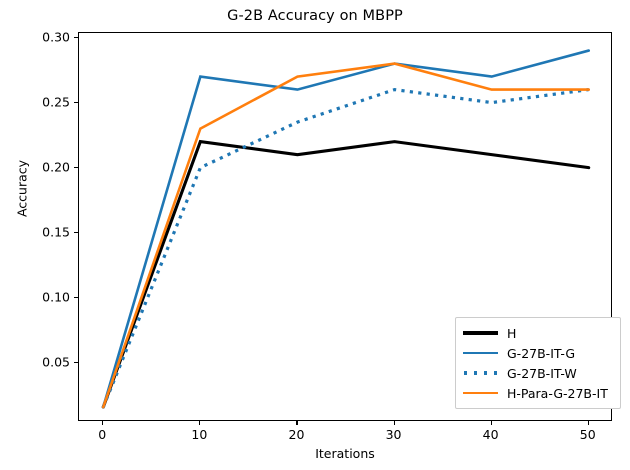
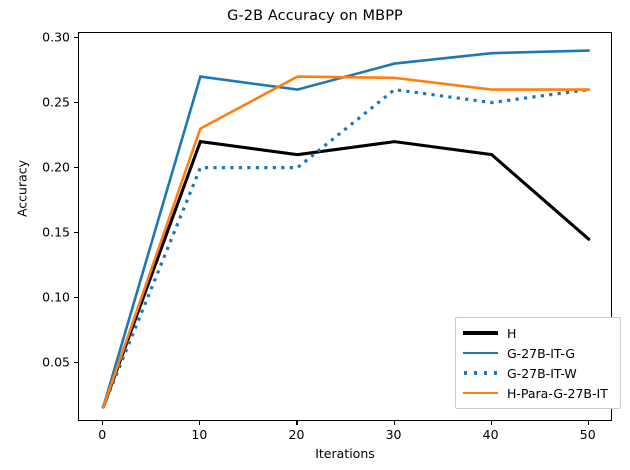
G-27B-IT-W/20: 0.235 -> 0.200
H-Para-G-27B-IT/30: 0.280 -> 0.269
G-27B-IT-G/40: 0.270 -> 0.288
H/50: 0.200 -> 0.145
